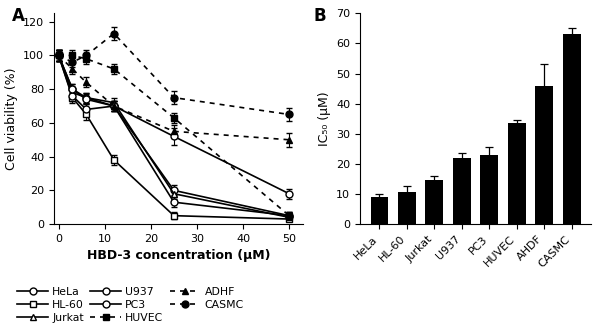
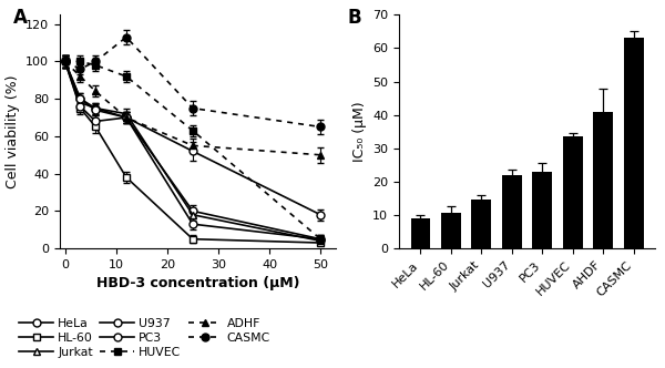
AHDF: 46.0 -> 41.0
